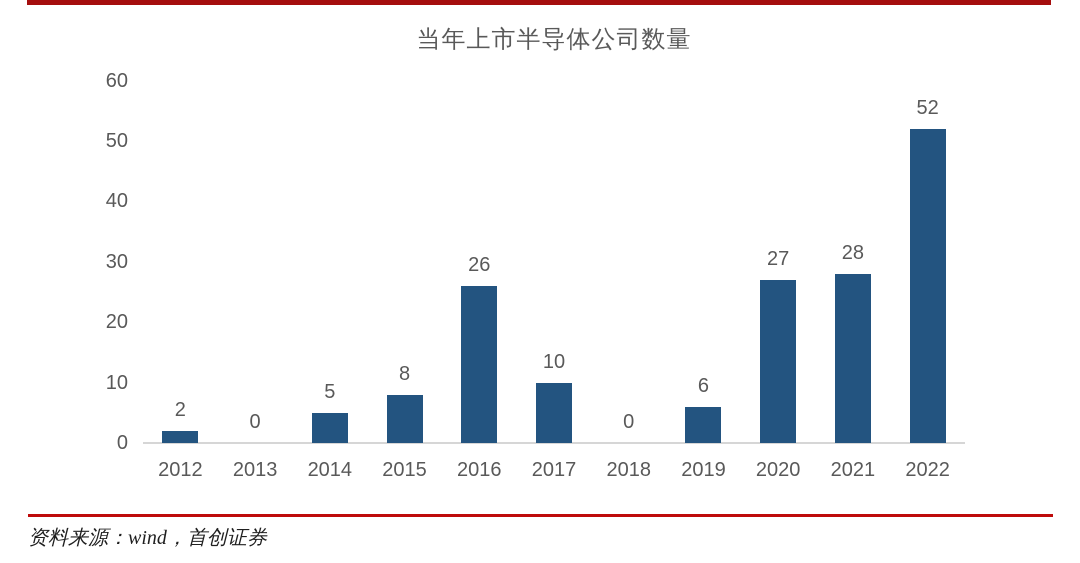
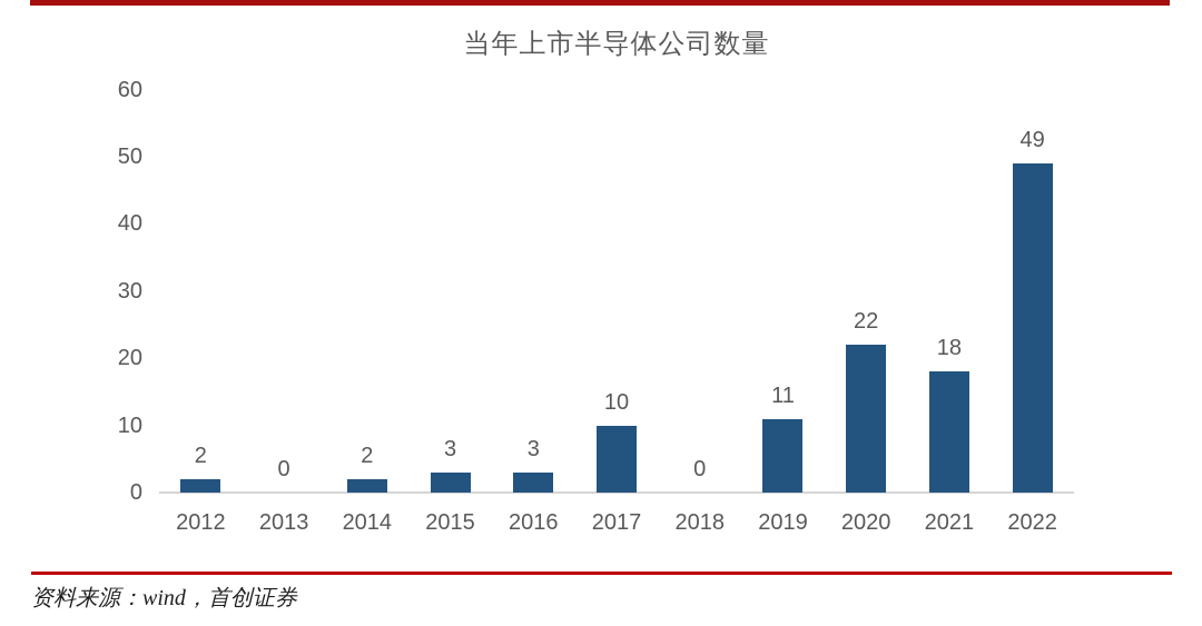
2014: 5 -> 2
2015: 8 -> 3
2016: 26 -> 3
2019: 6 -> 11
2020: 27 -> 22
2021: 28 -> 18
2022: 52 -> 49
